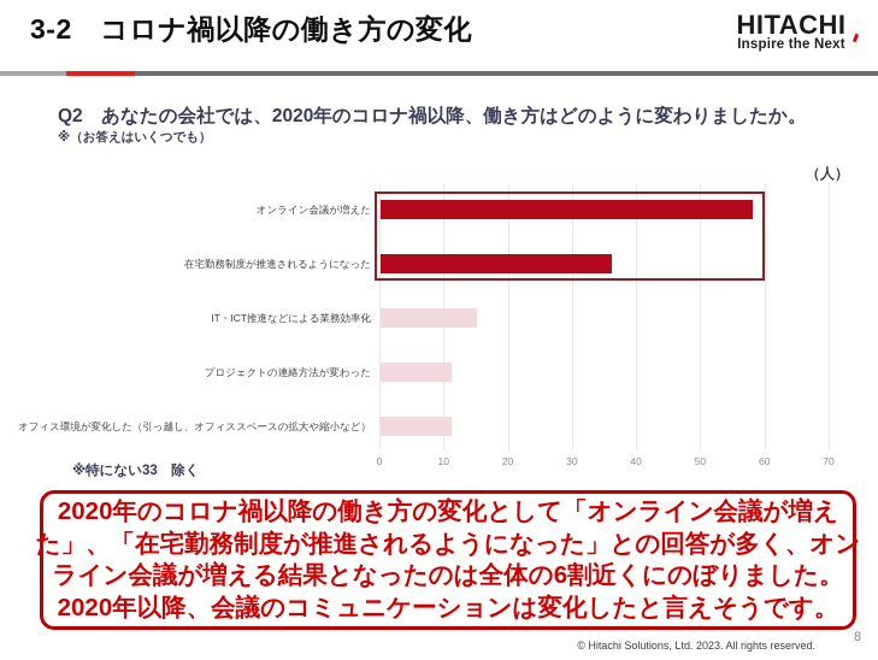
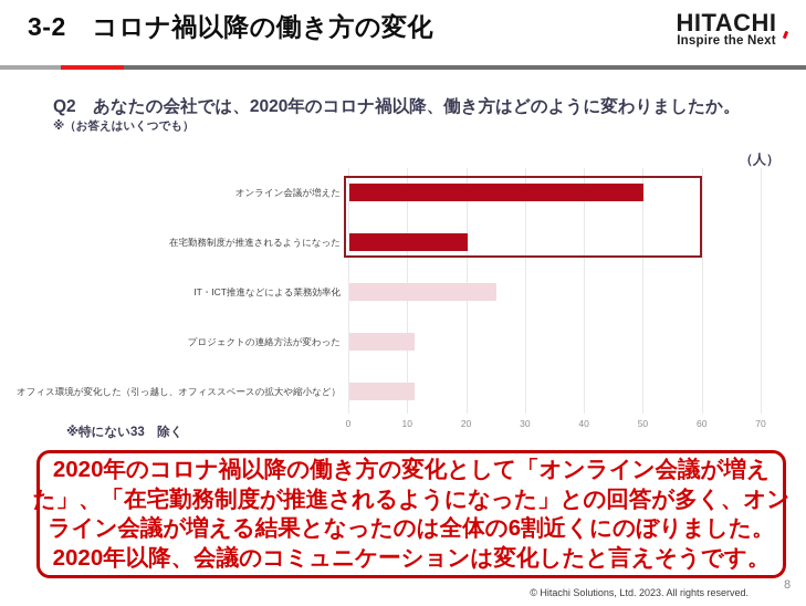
オンライン会議が増えた: 58 -> 50
在宅勤務制度が推進されるようになった: 36 -> 20
IT・ICT推進などによる業務効率化: 15 -> 25
